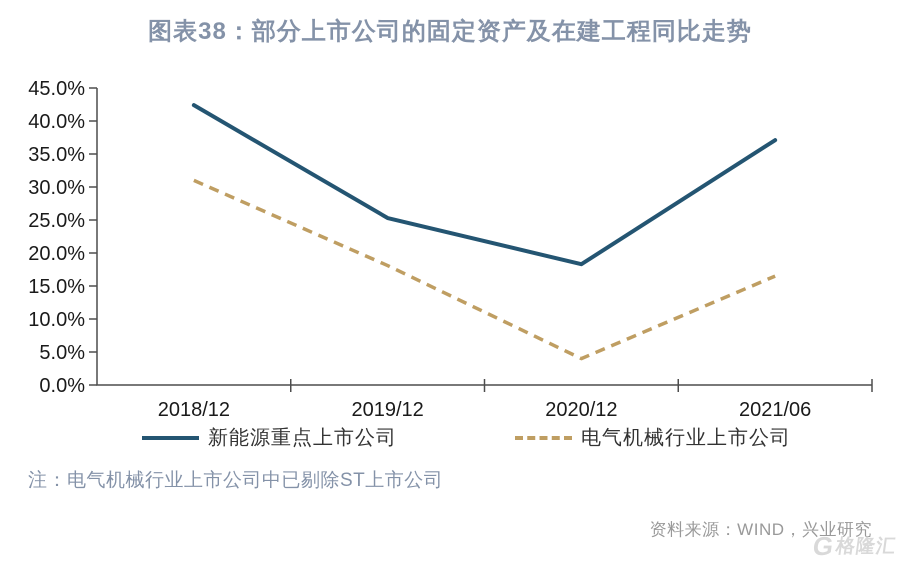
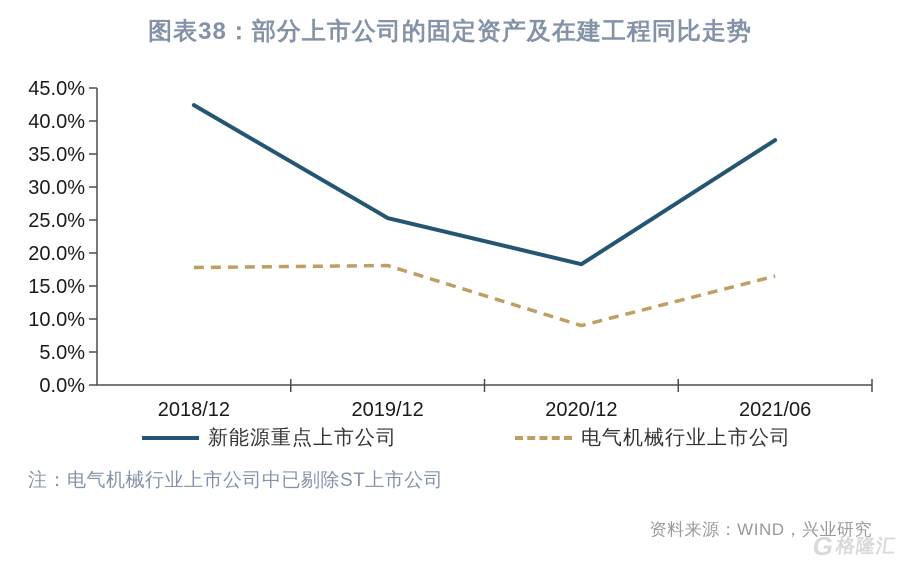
电气机械行业上市公司/2018/12: 31% -> 18%
电气机械行业上市公司/2020/12: 4% -> 9%
